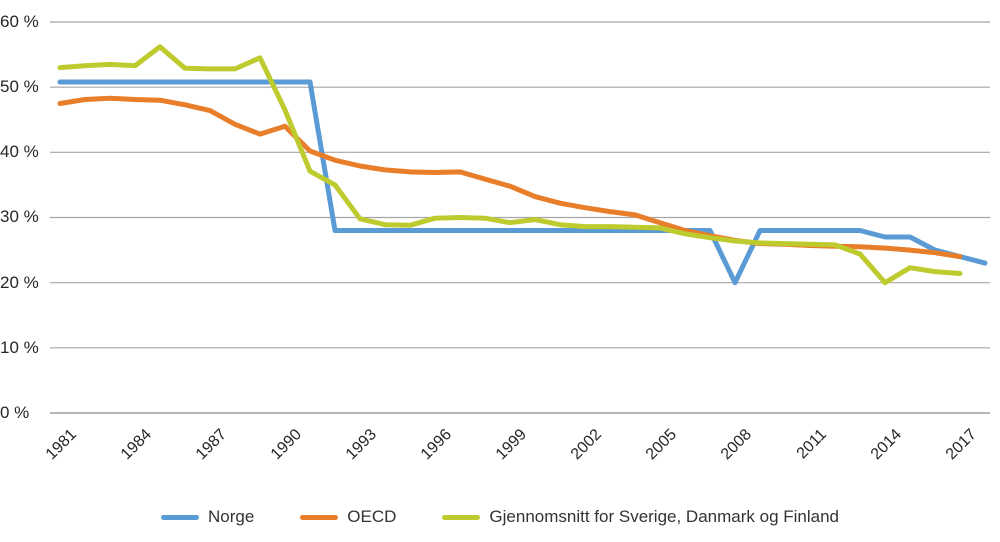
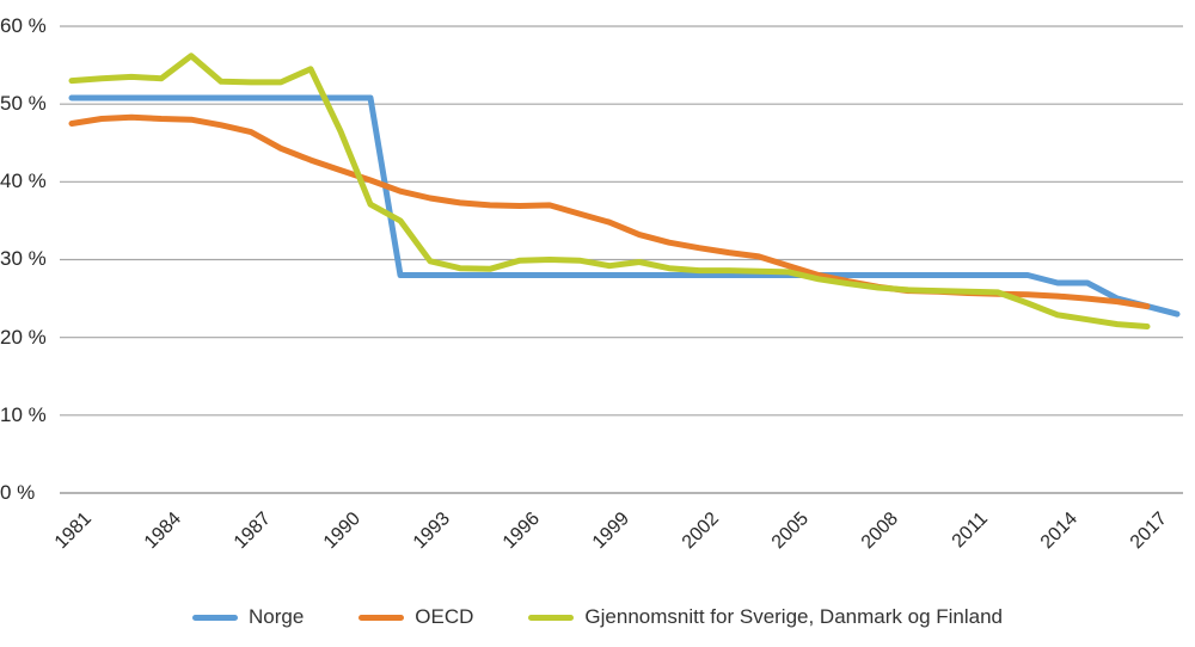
OECD/1990: 44% -> 42%
Norge/2008: 20% -> 28%
Gjennomsnitt for Sverige, Danmark og Finland/2014: 20% -> 23%
